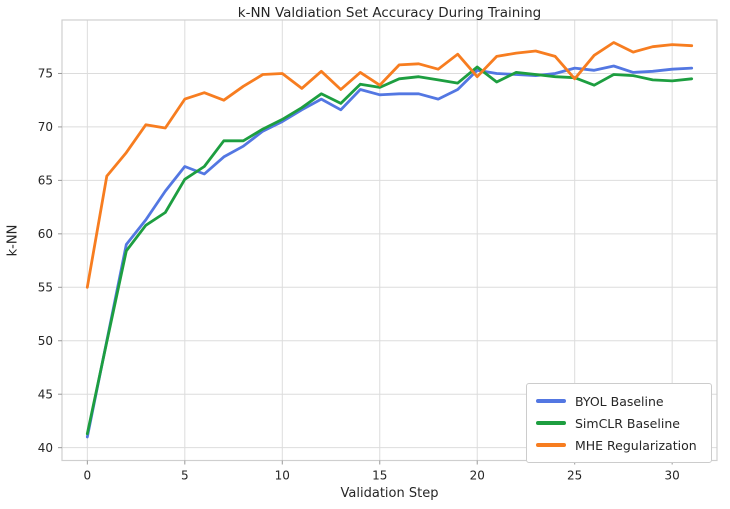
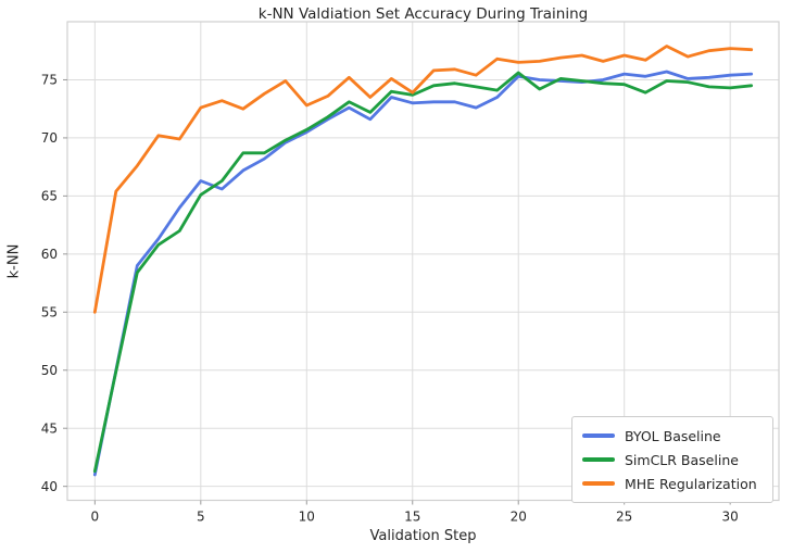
MHE Regularization/10: 75.0 -> 72.8
MHE Regularization/20: 74.7 -> 76.5
MHE Regularization/25: 74.5 -> 77.1
